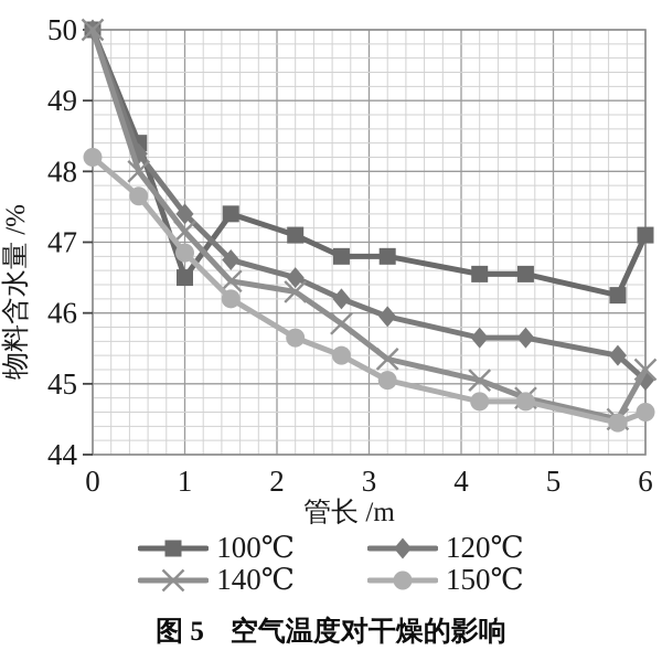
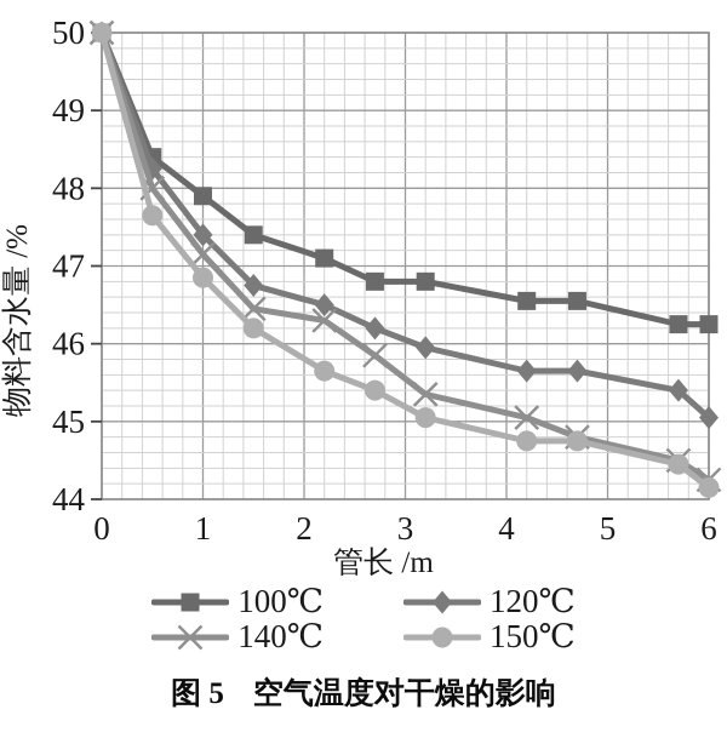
150℃/0: 48.2 -> 50.0
100℃/1: 46.5 -> 47.9
100℃/6: 47.1 -> 46.2
140℃/6: 45.2 -> 44.2
150℃/6: 44.6 -> 44.1
